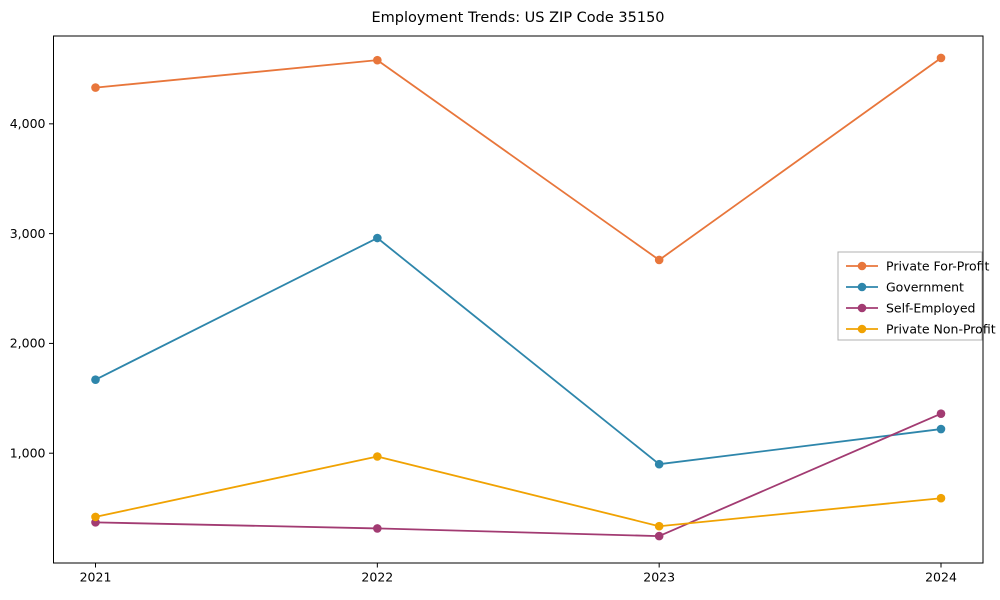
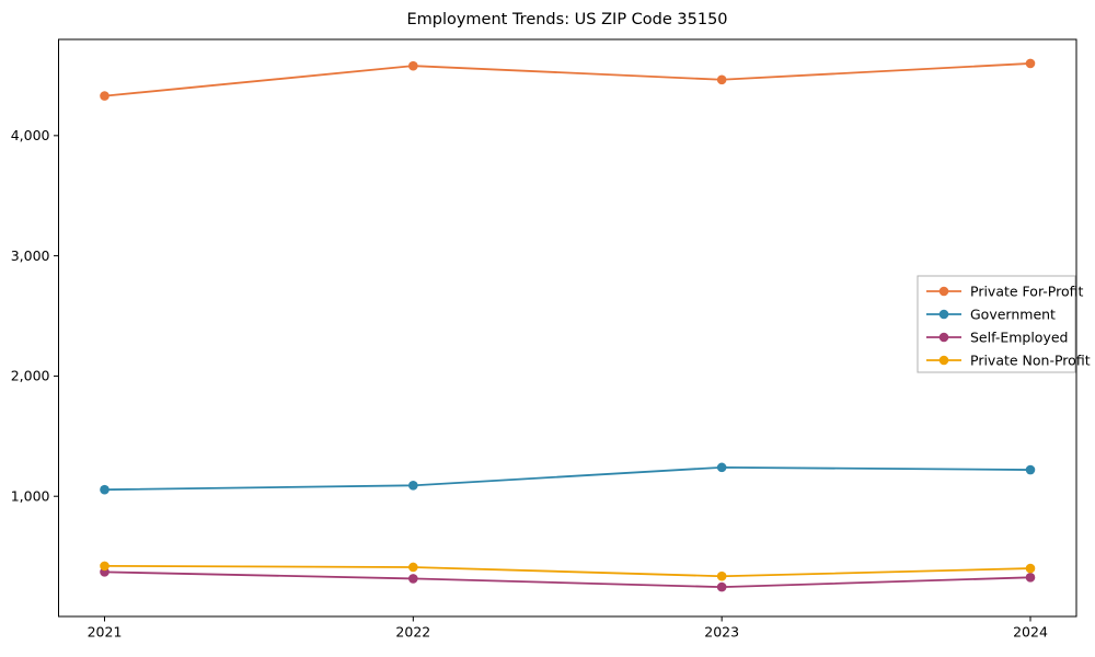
Government/2021: 1670 -> 1060
Government/2022: 2960 -> 1090
Private Non-Profit/2022: 970 -> 410
Private For-Profit/2023: 2760 -> 4460
Government/2023: 900 -> 1240
Self-Employed/2024: 1360 -> 320
Private Non-Profit/2024: 590 -> 400
